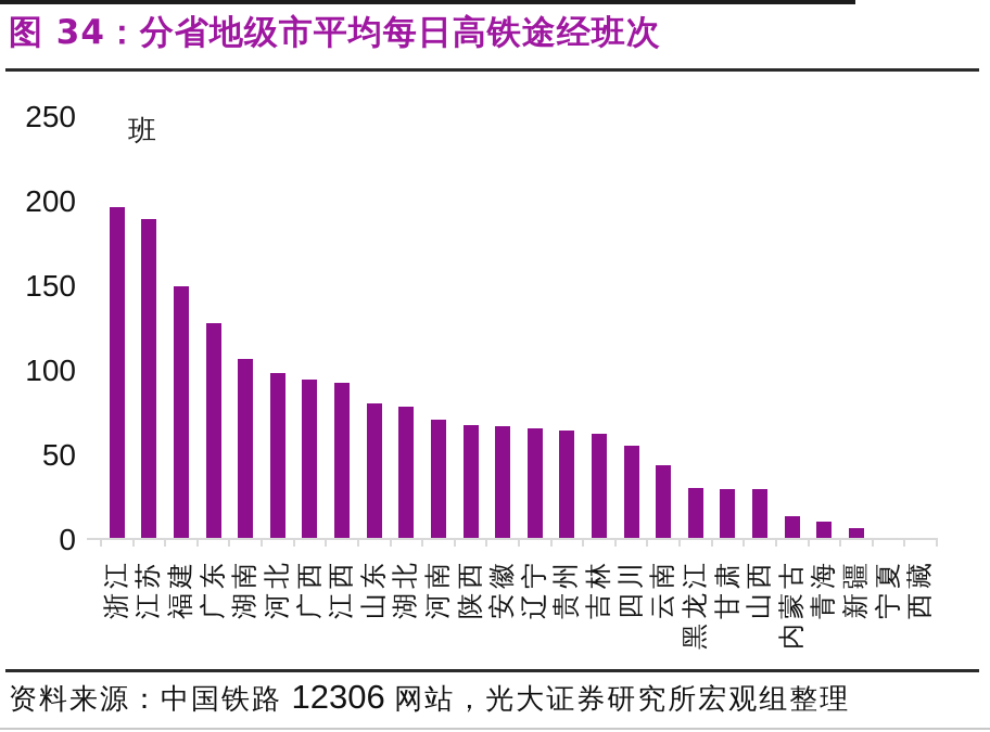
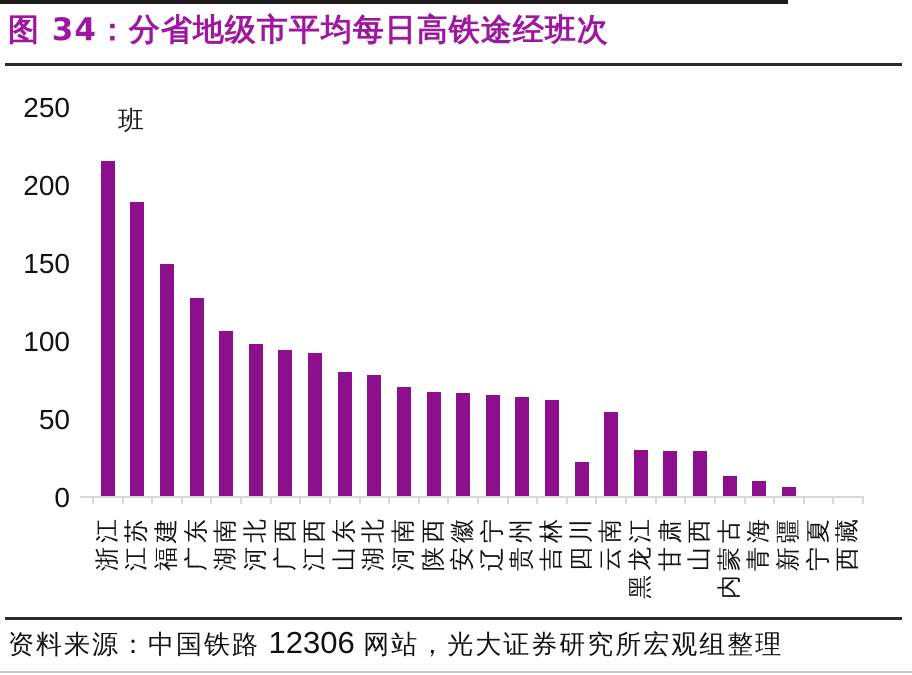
浙江: 197 -> 216
四川: 56 -> 23
云南: 44 -> 55
